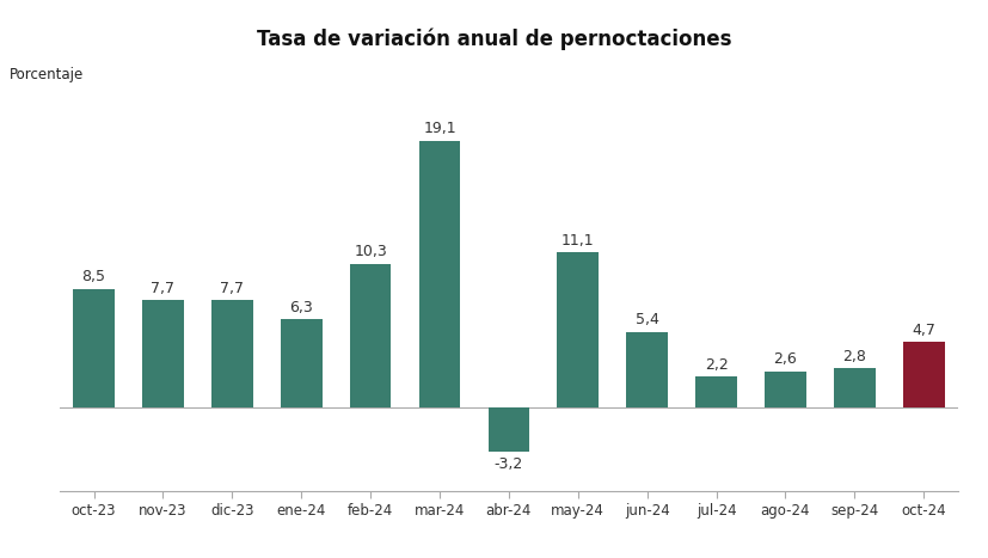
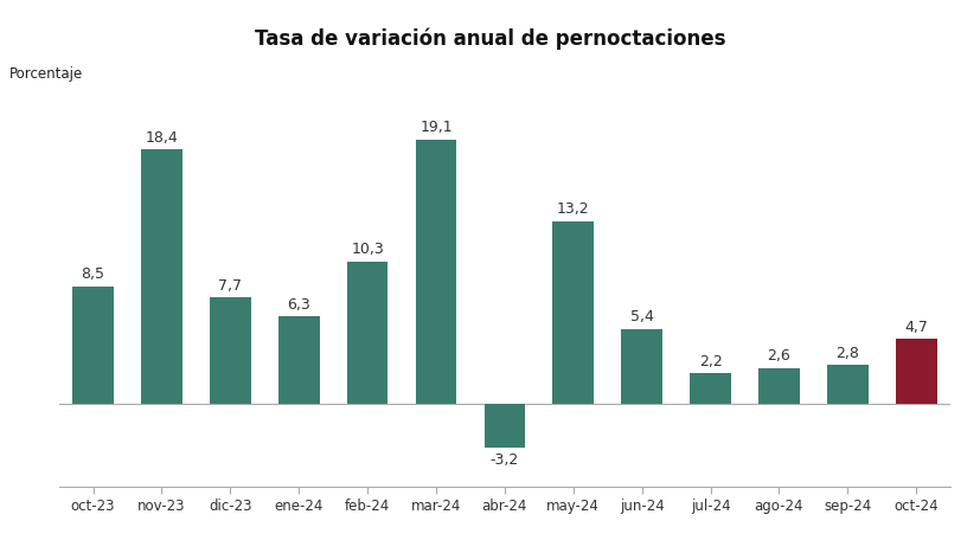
nov-23: 7,7 -> 18,4
may-24: 11,1 -> 13,2
